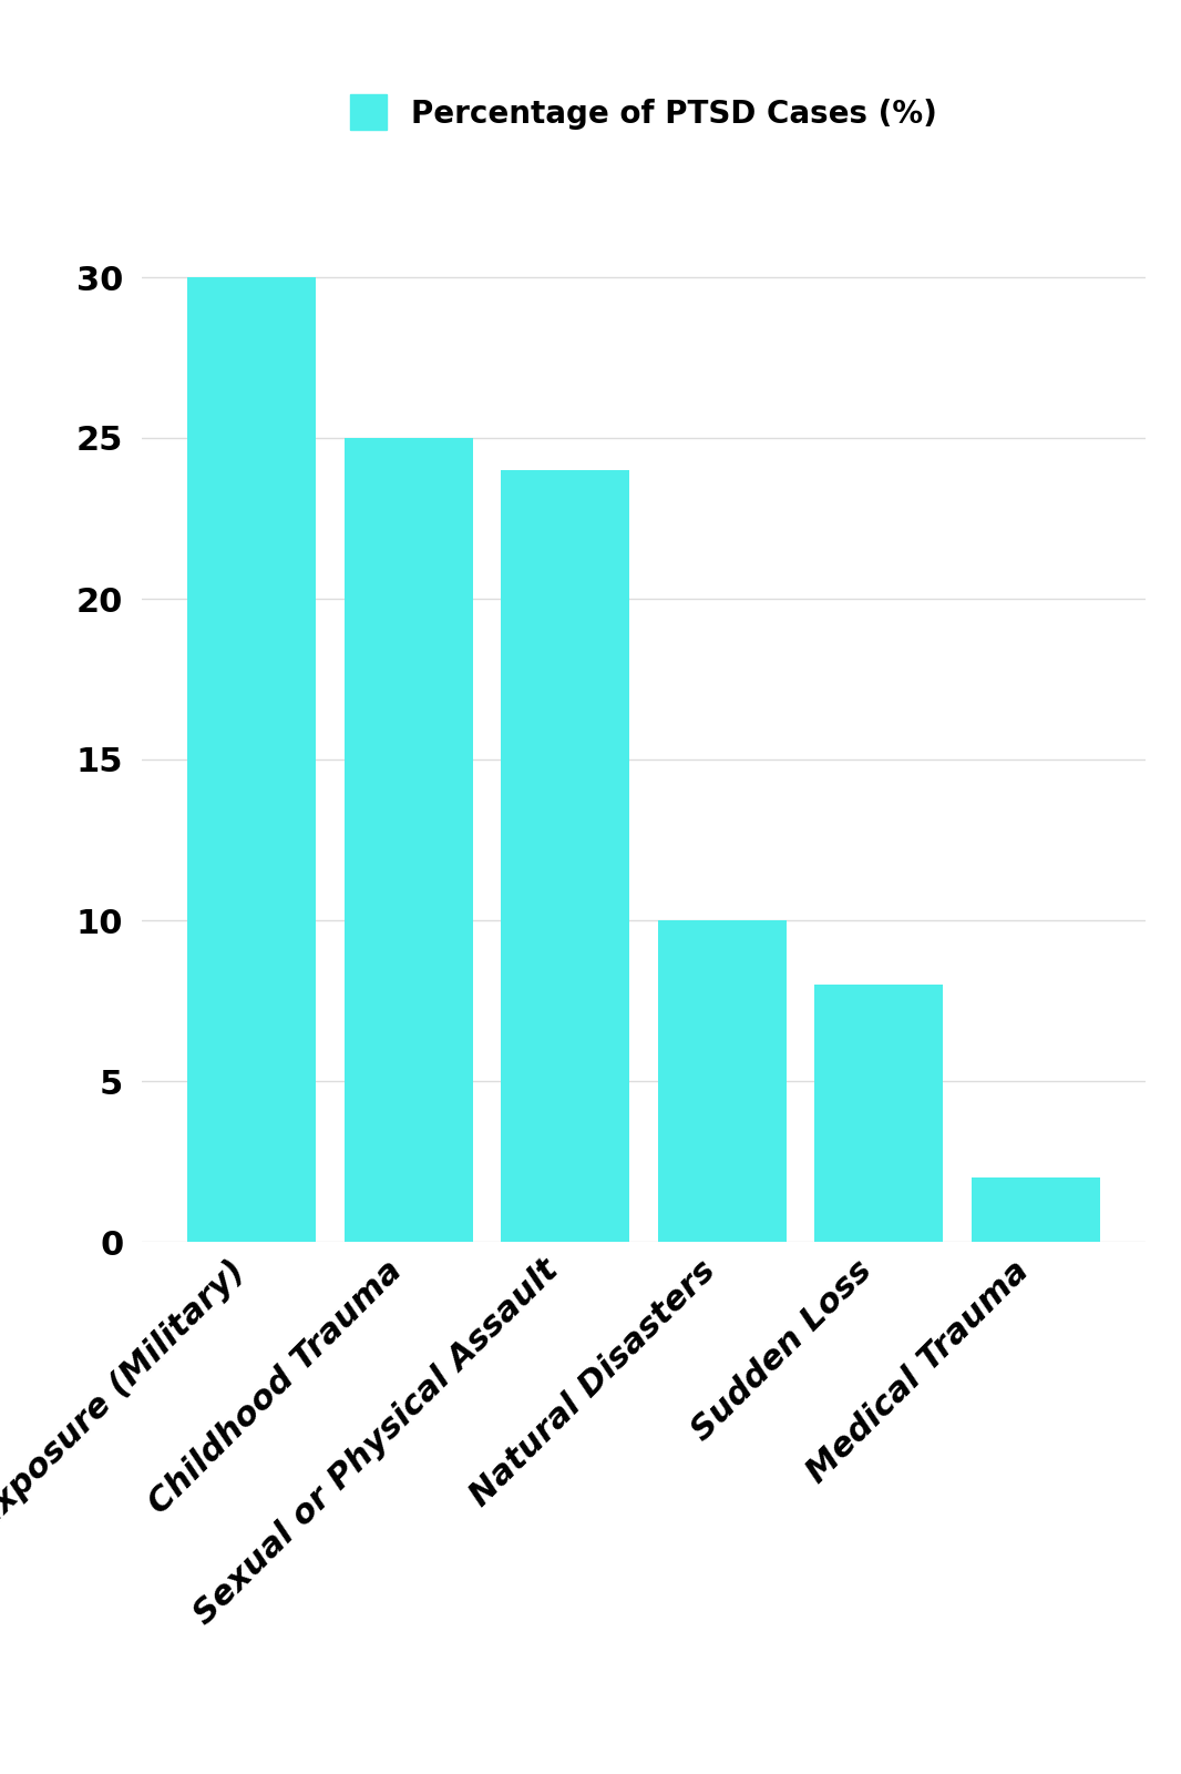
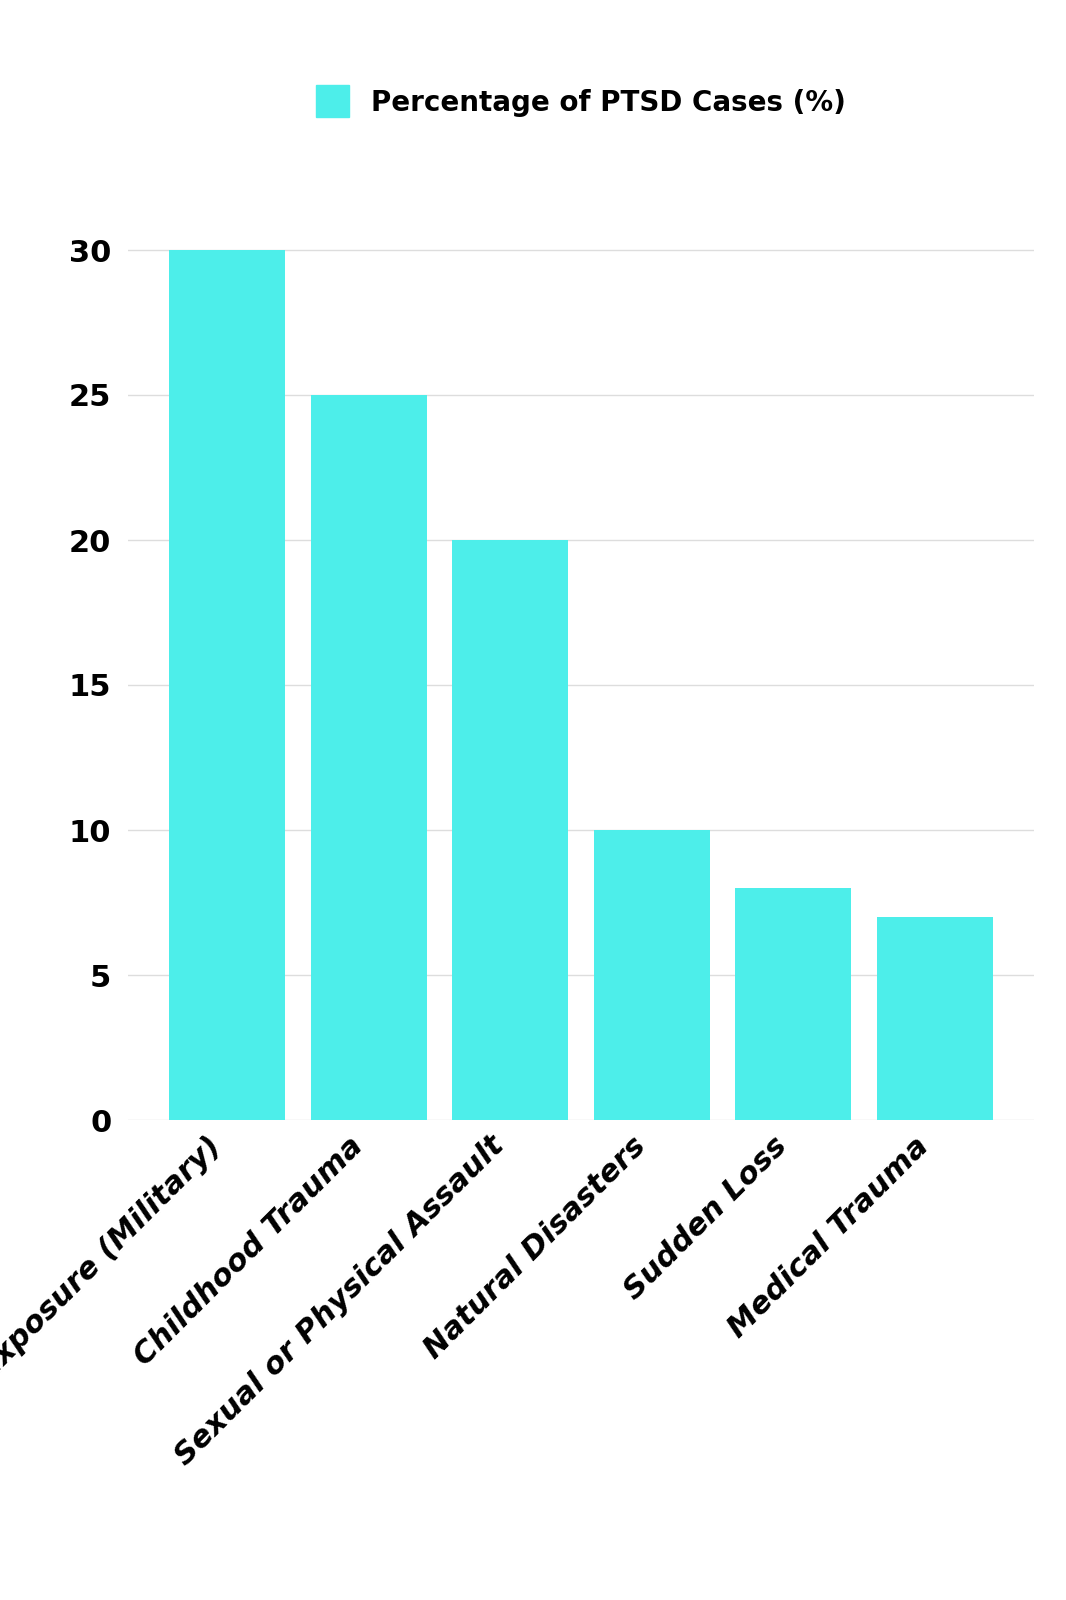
Sexual or Physical Assault: 24 -> 20
Medical Trauma: 2 -> 7
